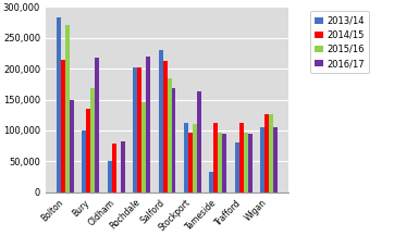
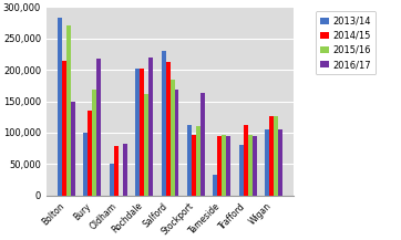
2015/16/Rochdale: 145,000 -> 162,000
2014/15/Tameside: 113,000 -> 94,000
